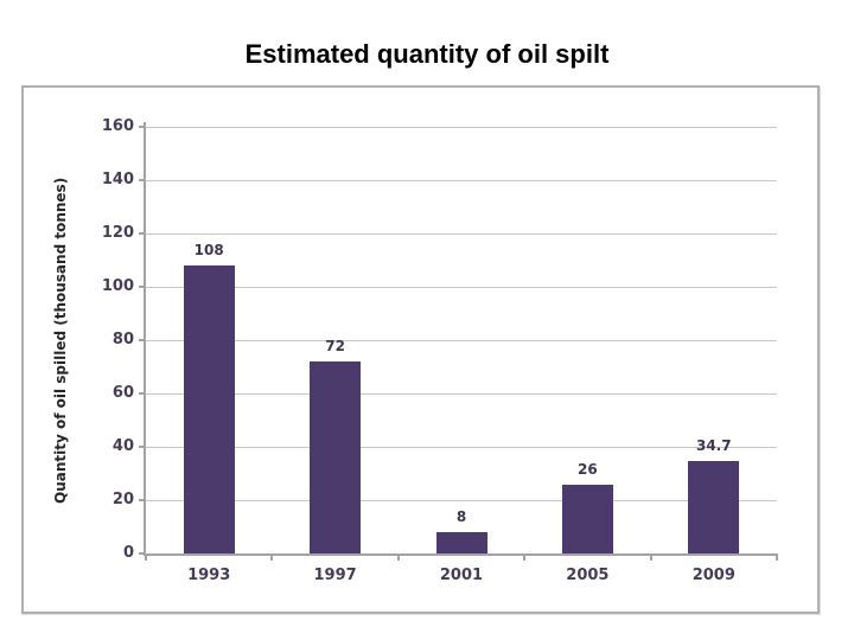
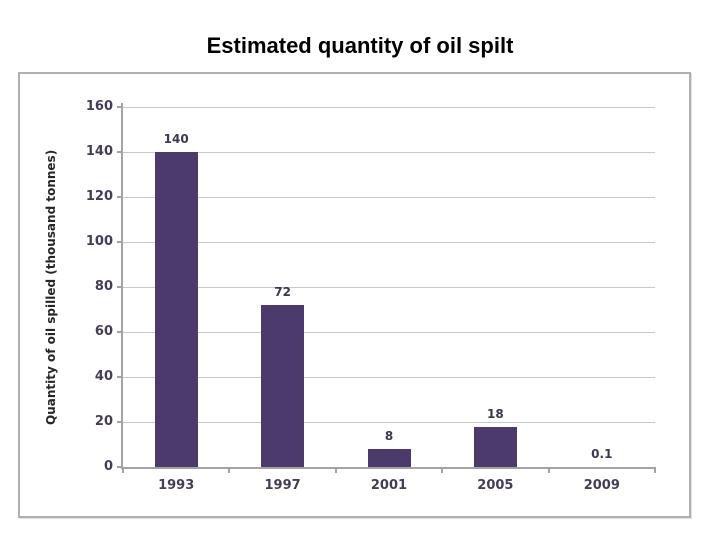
1993: 108 -> 140
2005: 26 -> 18
2009: 34.7 -> 0.1
